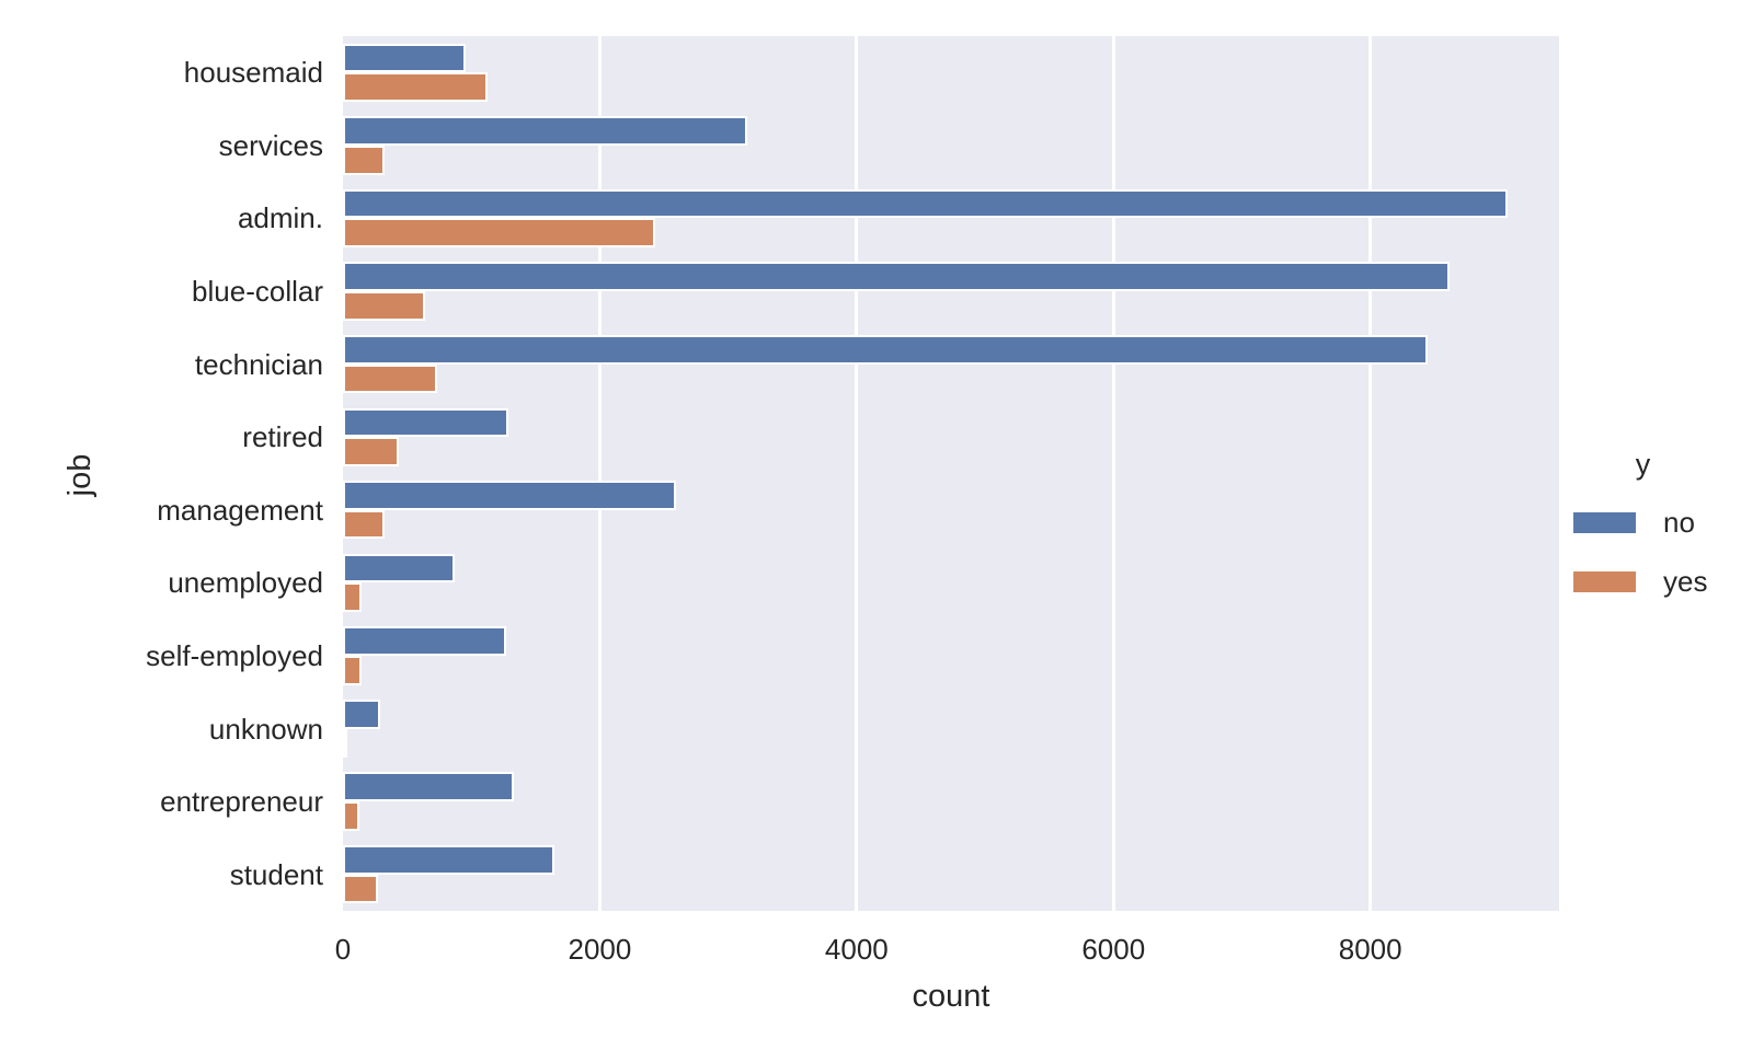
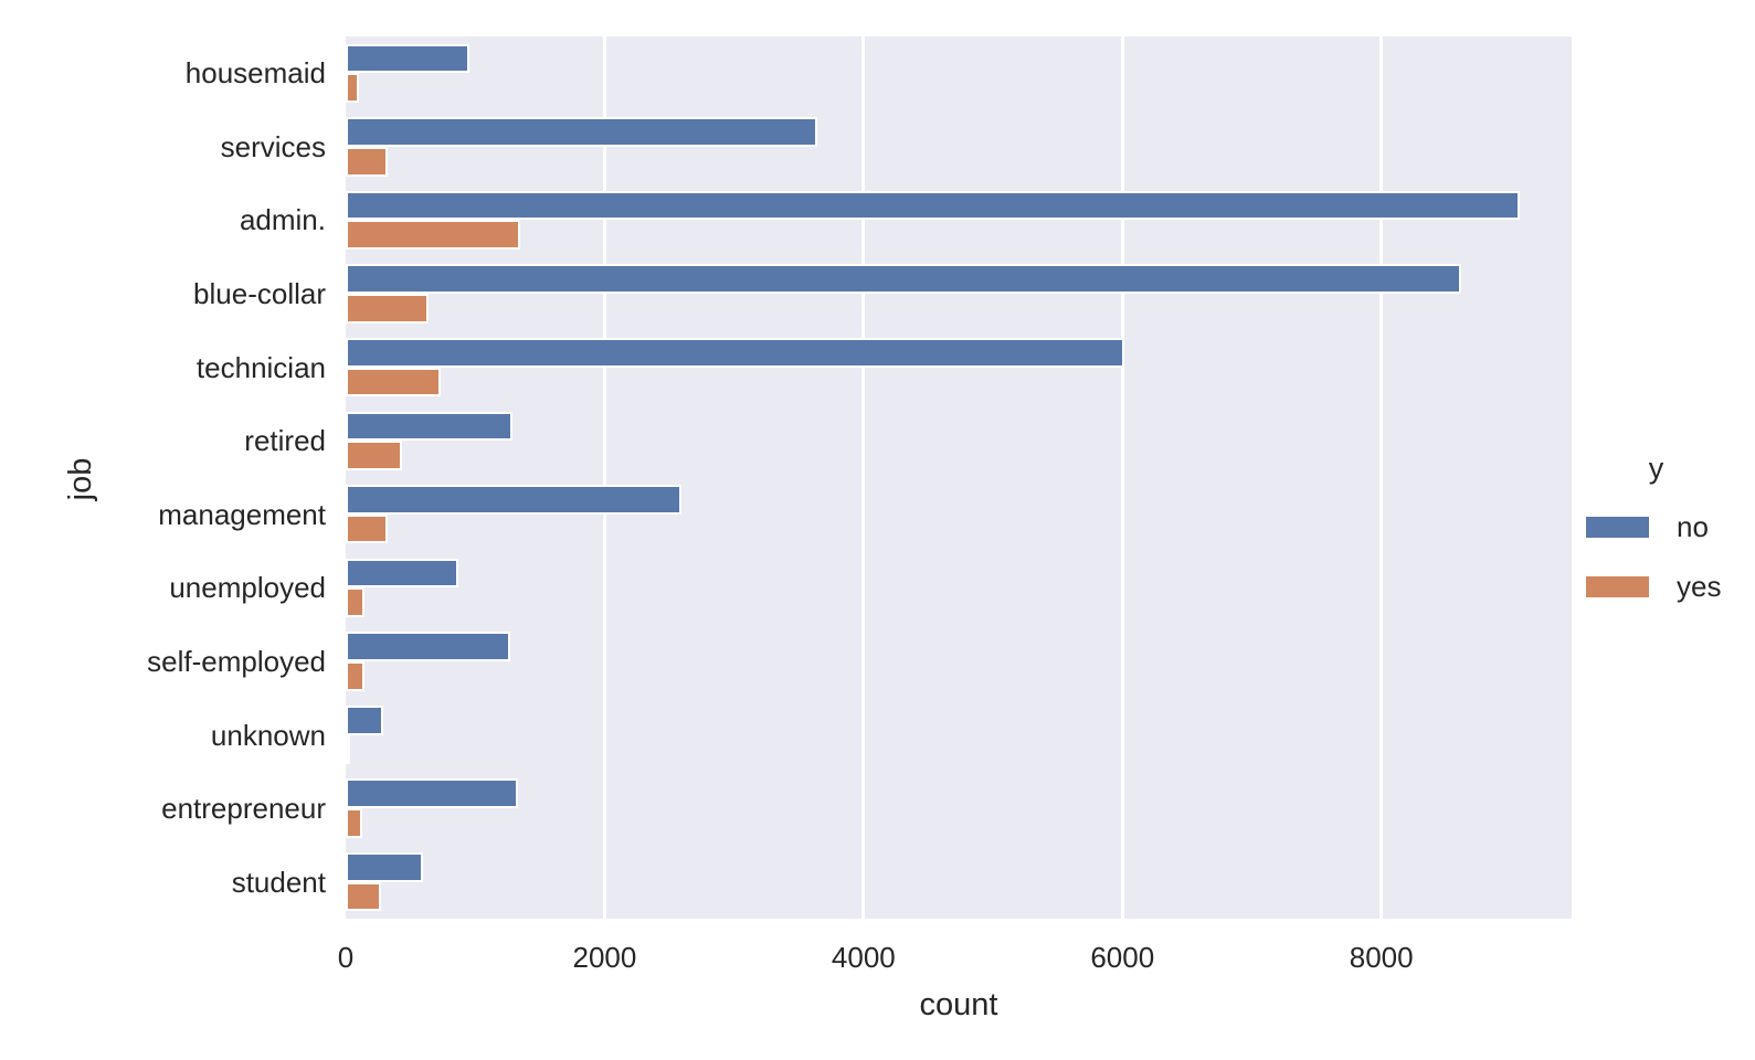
yes/housemaid: 1130 -> 110
no/services: 3150 -> 3650
yes/admin.: 2430 -> 1350
no/technician: 8450 -> 6010
no/student: 1650 -> 600
